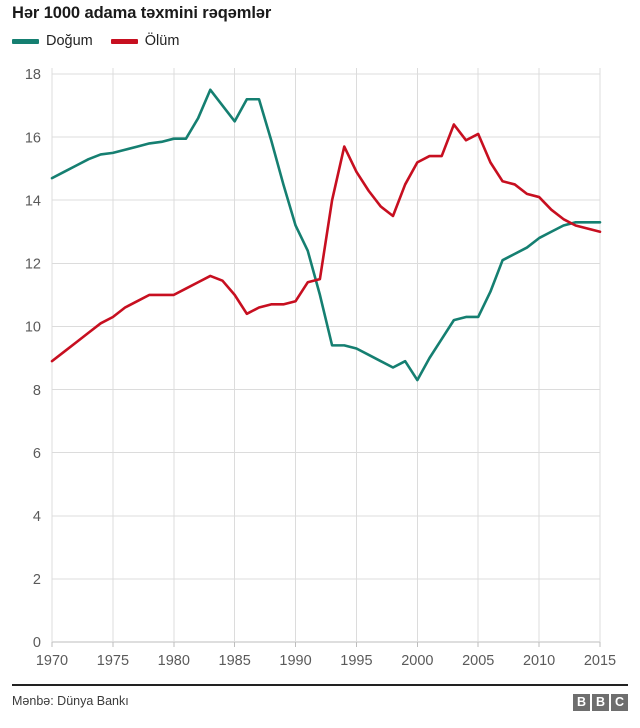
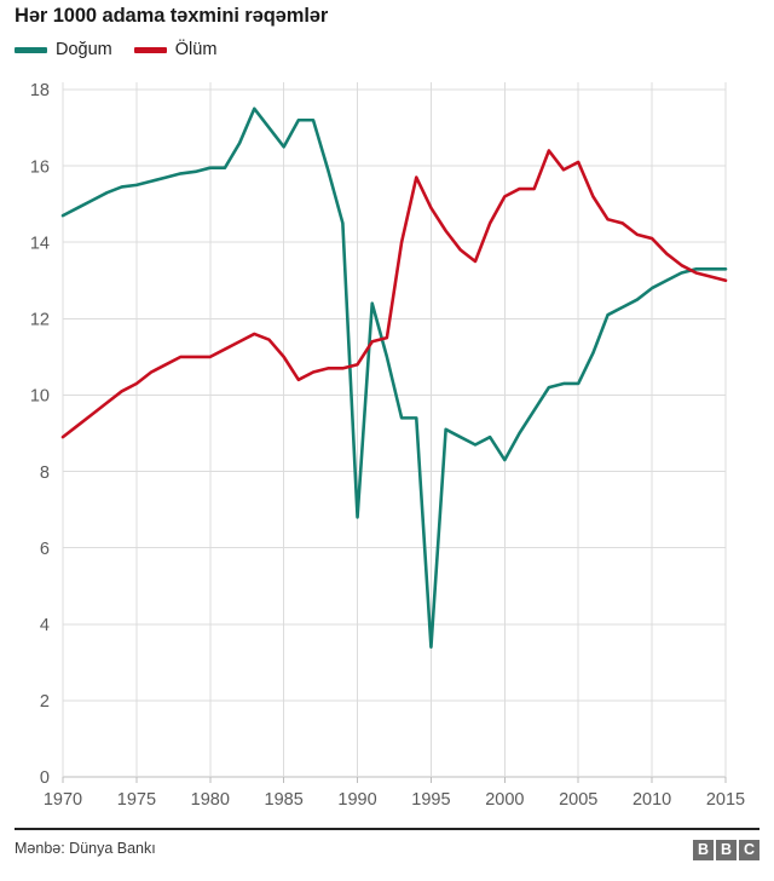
Doğum/1990: 13.2 -> 6.8
Doğum/1995: 9.3 -> 3.4
